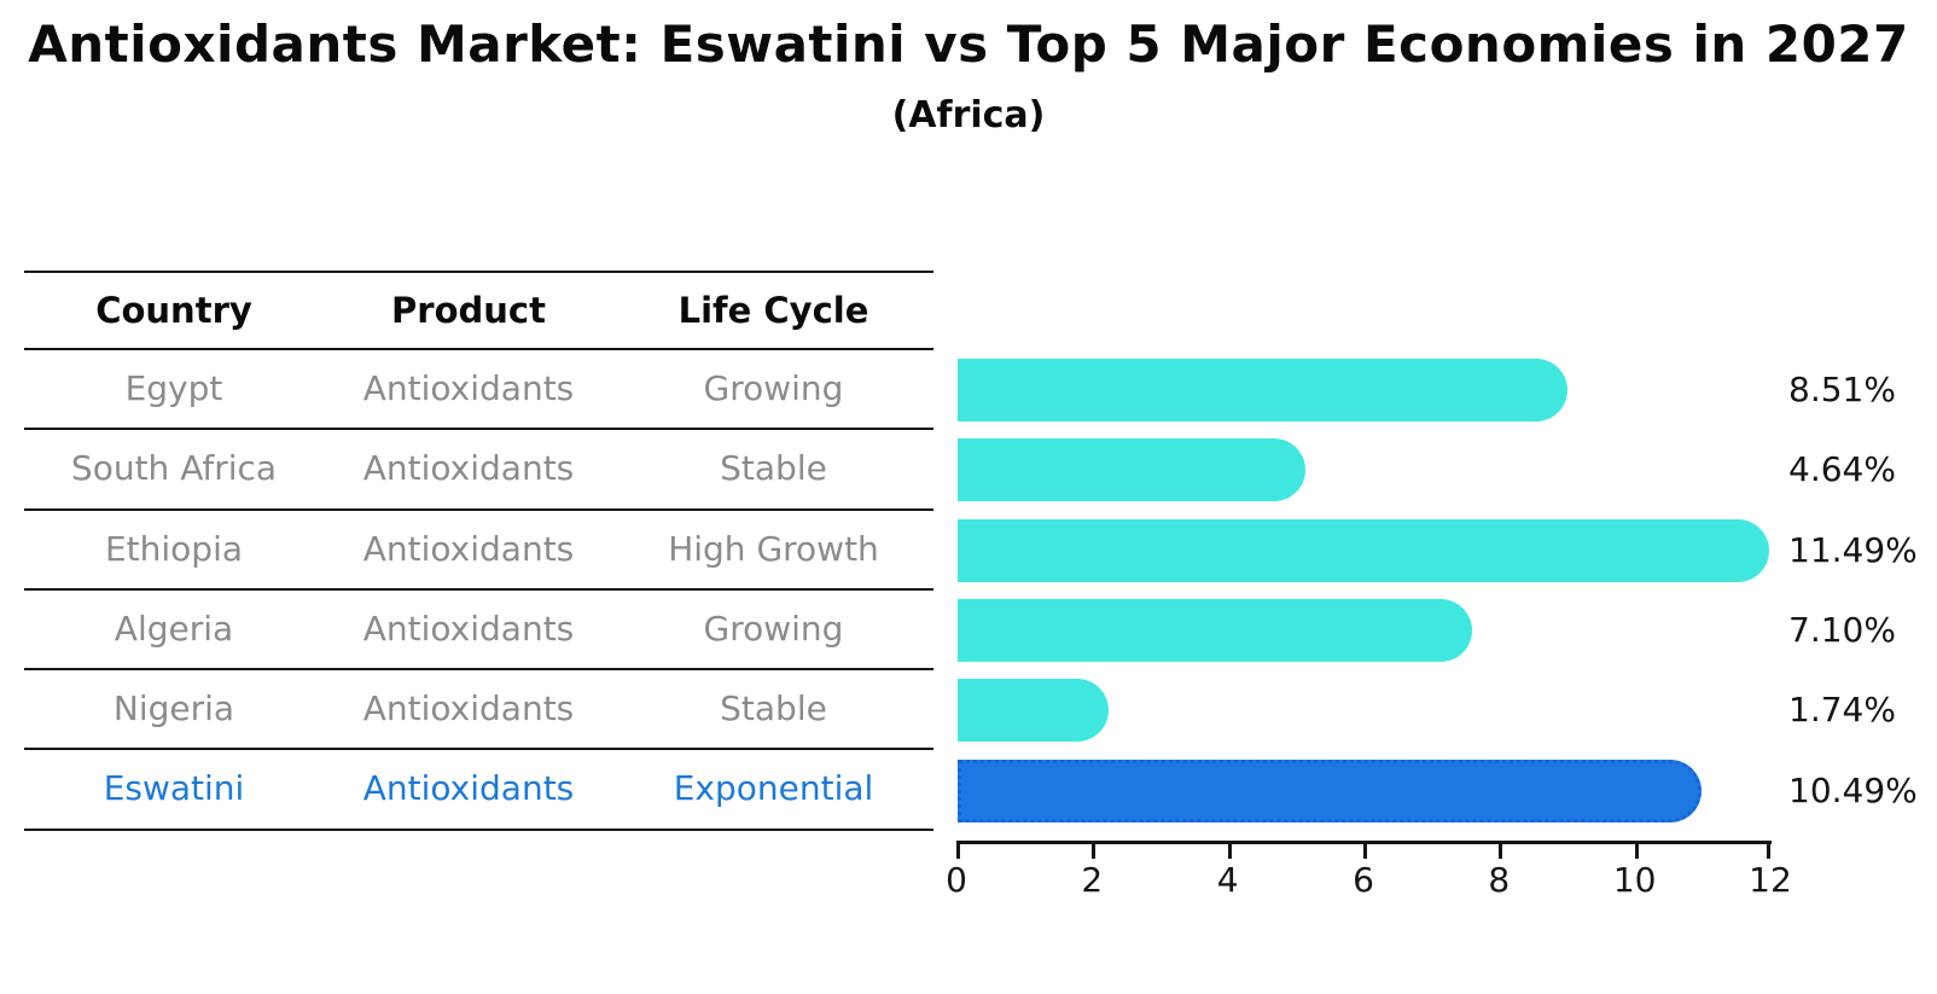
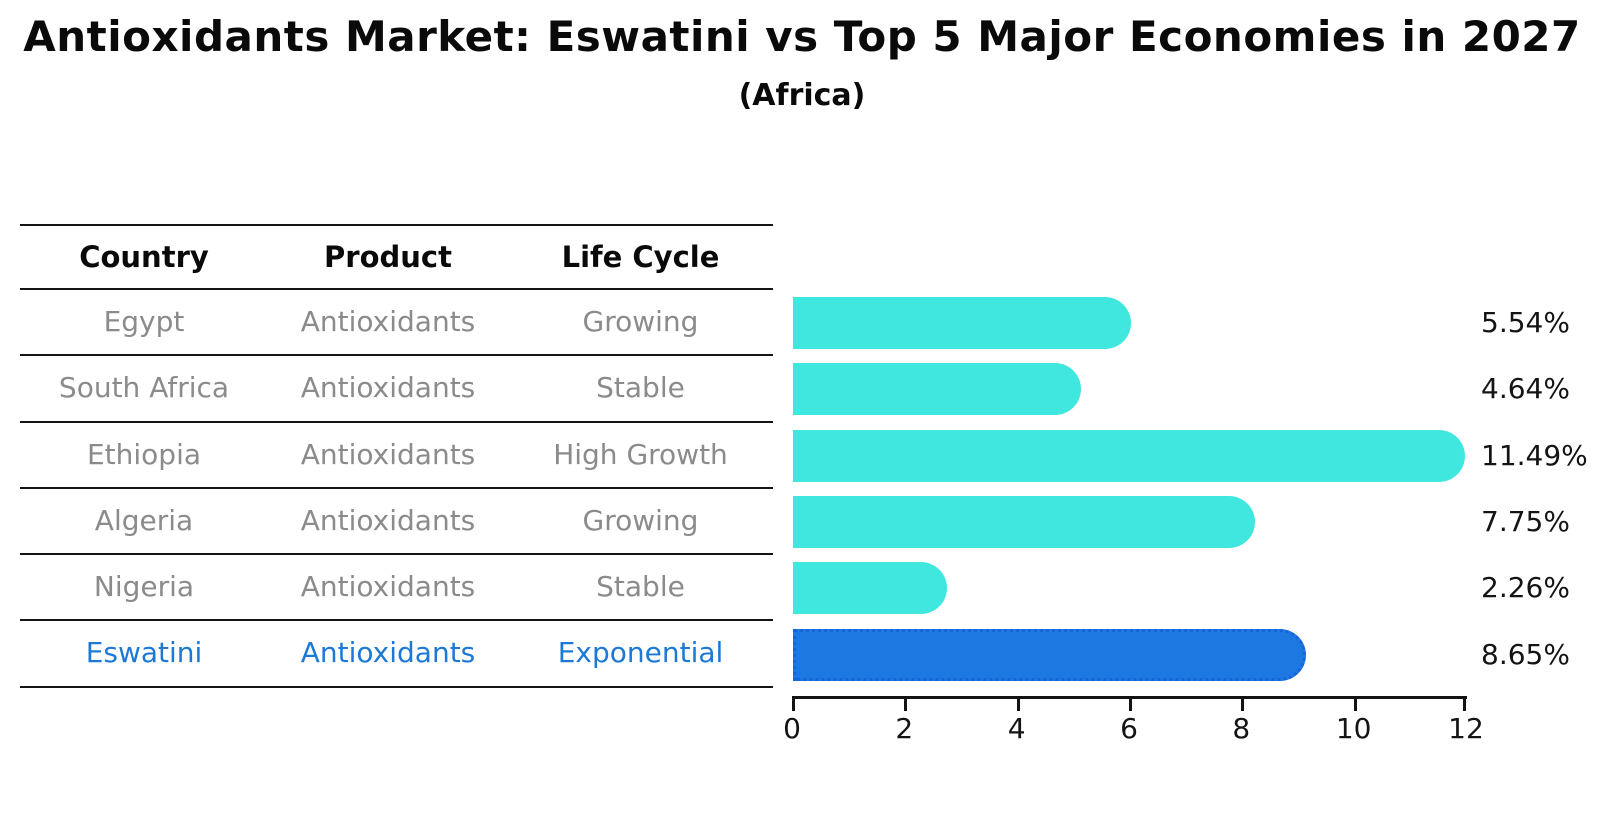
Egypt: 8.51% -> 5.54%
Algeria: 7.10% -> 7.75%
Nigeria: 1.74% -> 2.26%
Eswatini: 10.49% -> 8.65%
